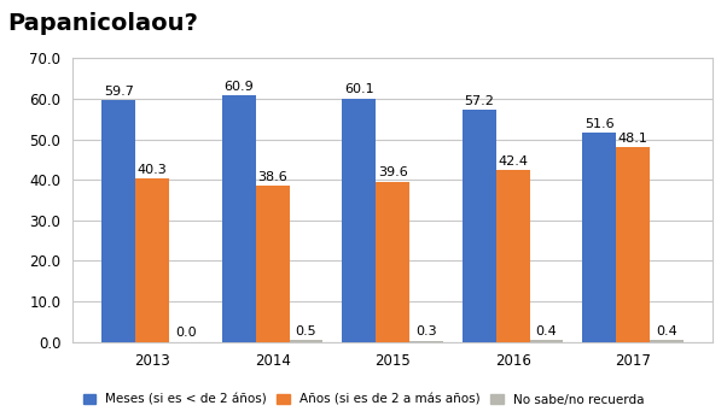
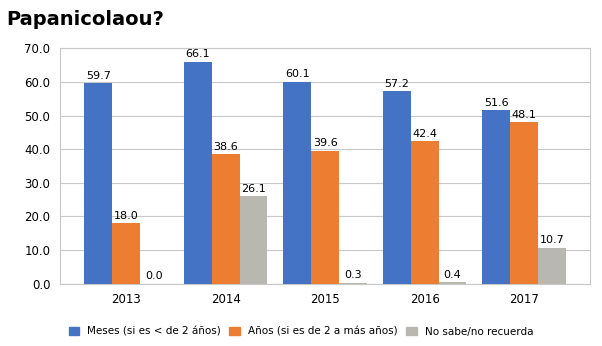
Años (si es de 2 a más años)/2013: 40.3 -> 18.0
Meses (si es < de 2 áños)/2014: 60.9 -> 66.1
No sabe/no recuerda/2014: 0.5 -> 26.1
No sabe/no recuerda/2017: 0.4 -> 10.7
